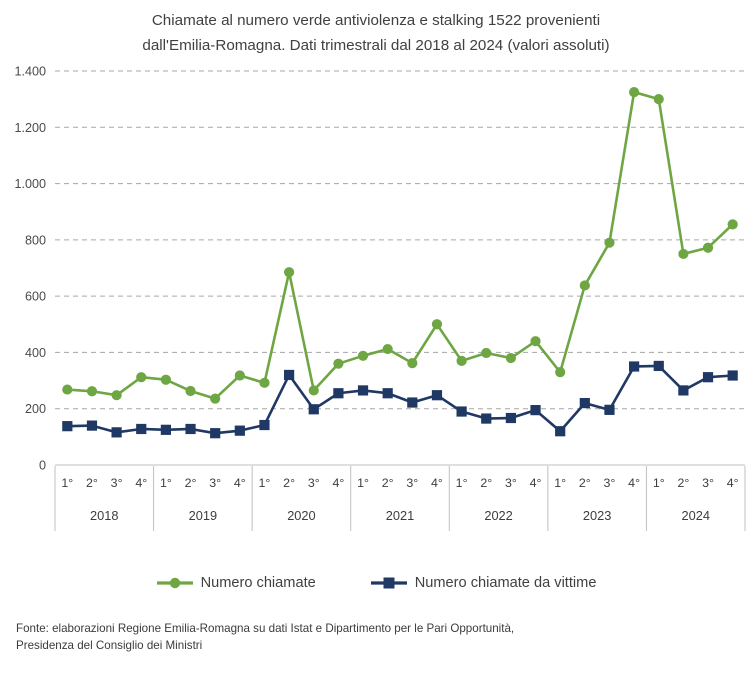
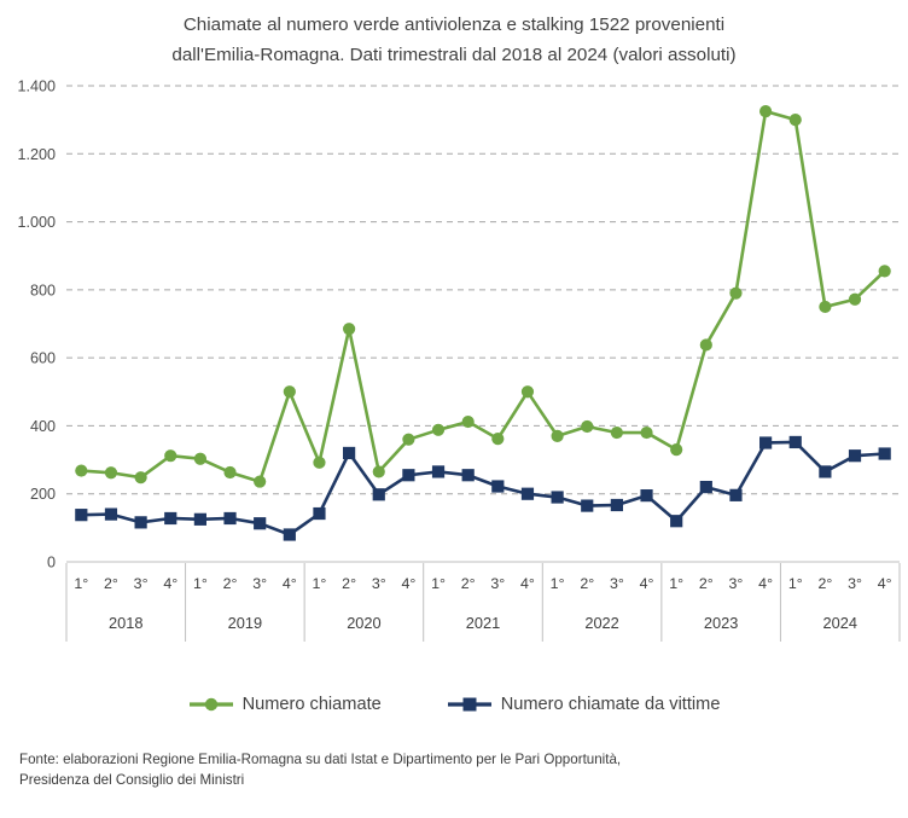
Numero chiamate/4° 2019: 320 -> 500
Numero chiamate da vittime/4° 2019: 120 -> 80
Numero chiamate da vittime/4° 2021: 250 -> 200
Numero chiamate/4° 2022: 440 -> 380
